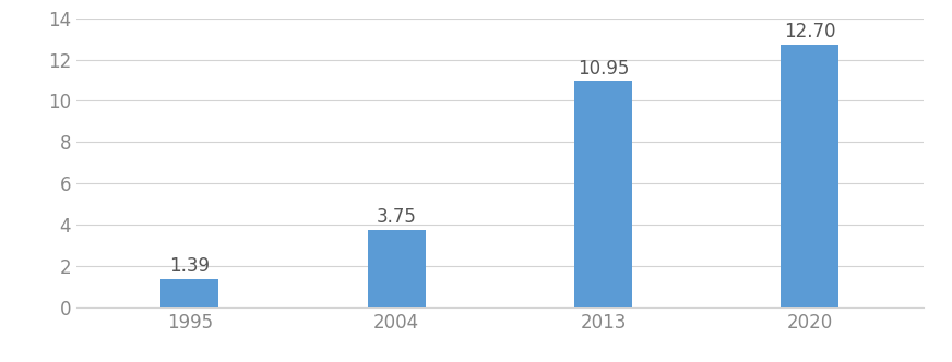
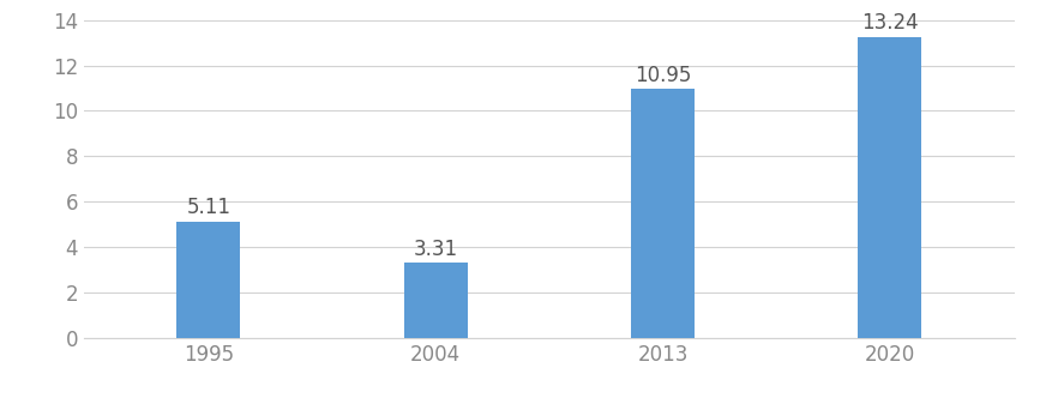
1995: 1.39 -> 5.11
2004: 3.75 -> 3.31
2020: 12.70 -> 13.24
